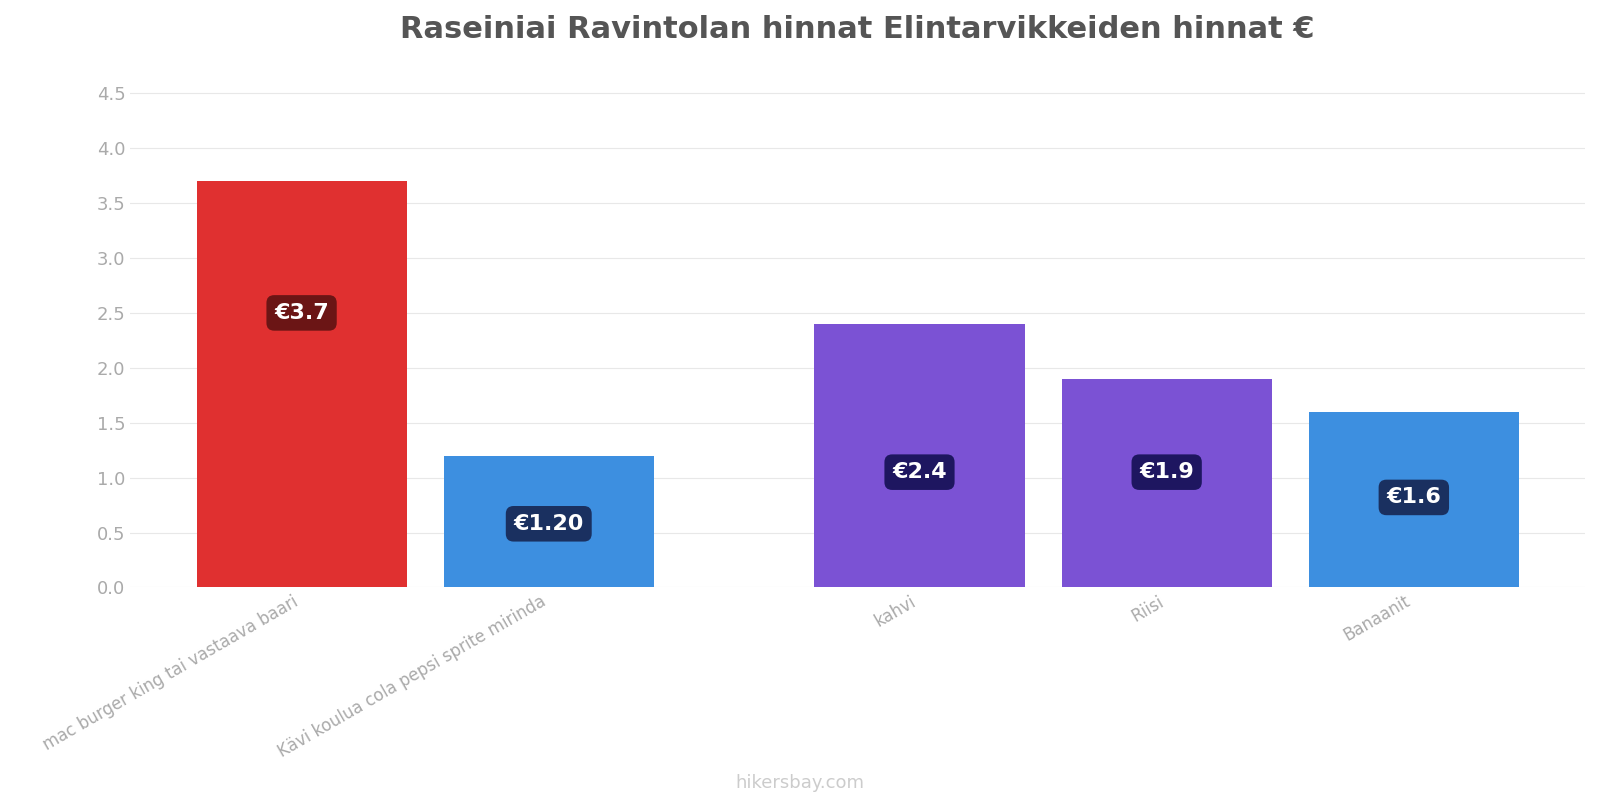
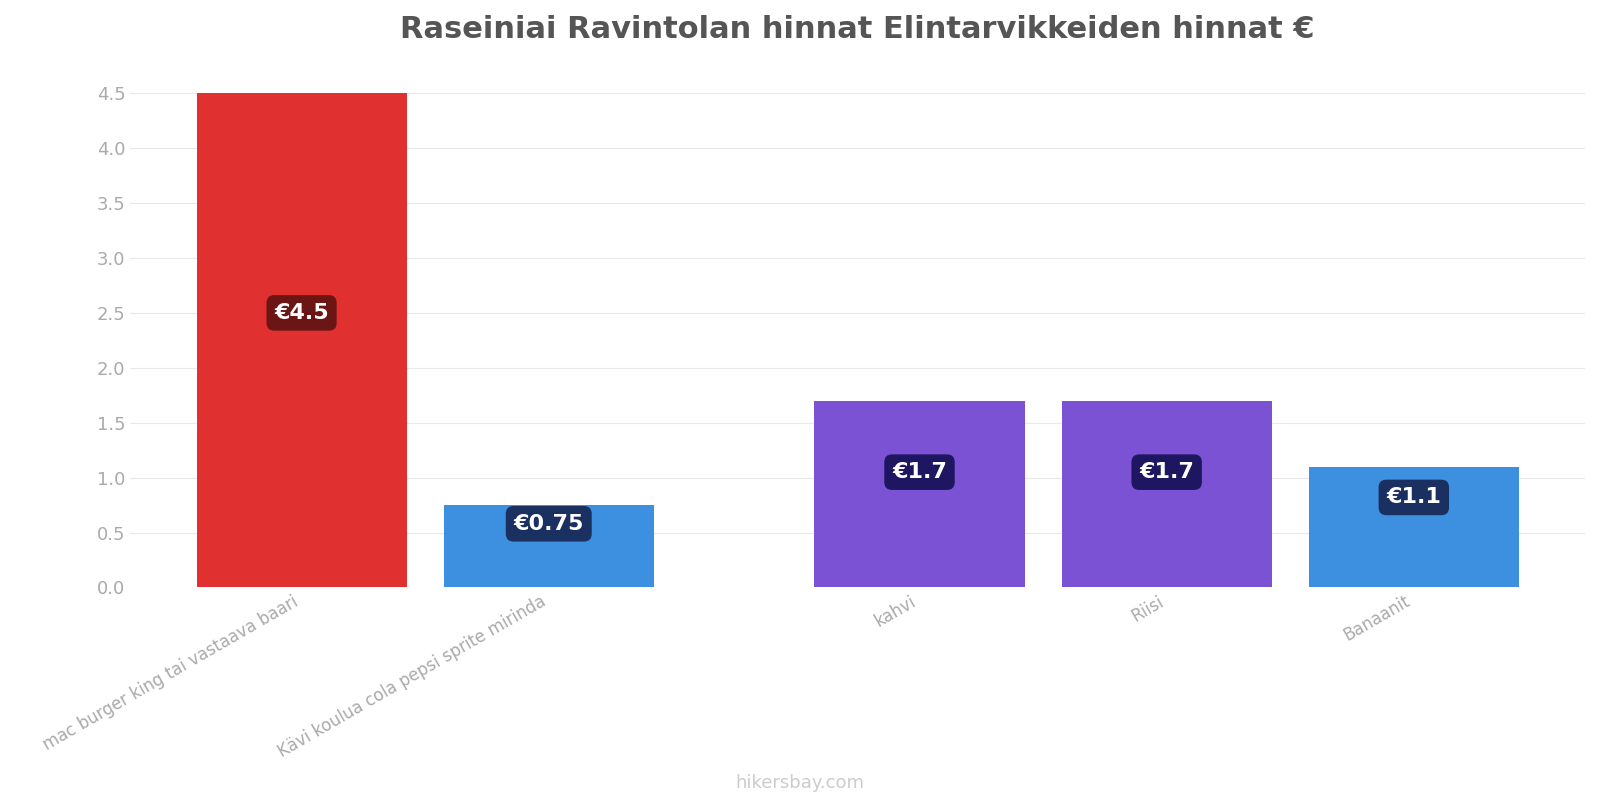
mac burger king tai vastaava baari: €3.7 -> €4.5
Kävi koulua cola pepsi sprite mirinda: €1.20 -> €0.75
kahvi: €2.4 -> €1.7
Riisi: €1.9 -> €1.7
Banaanit: €1.6 -> €1.1
